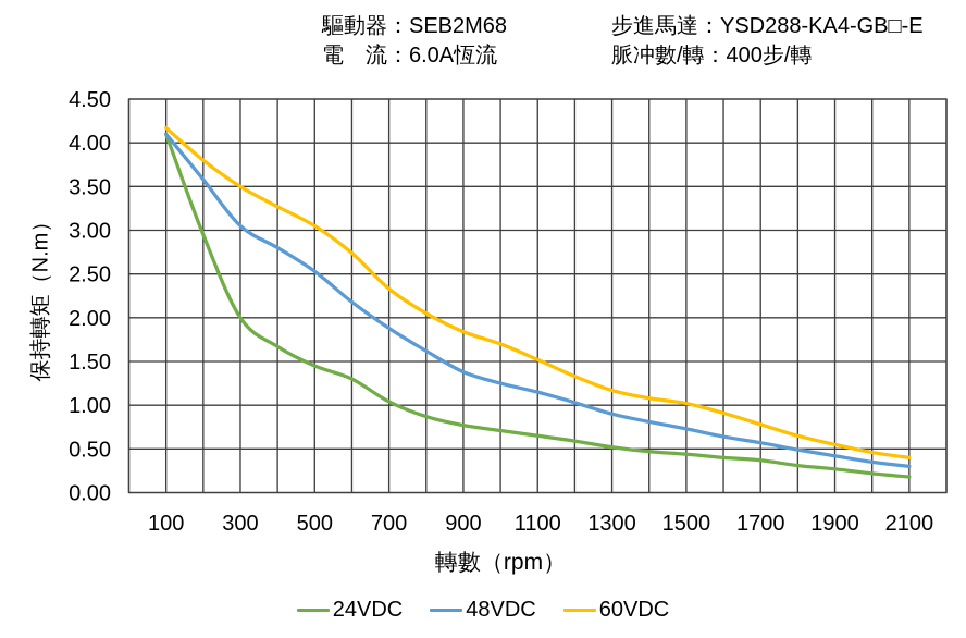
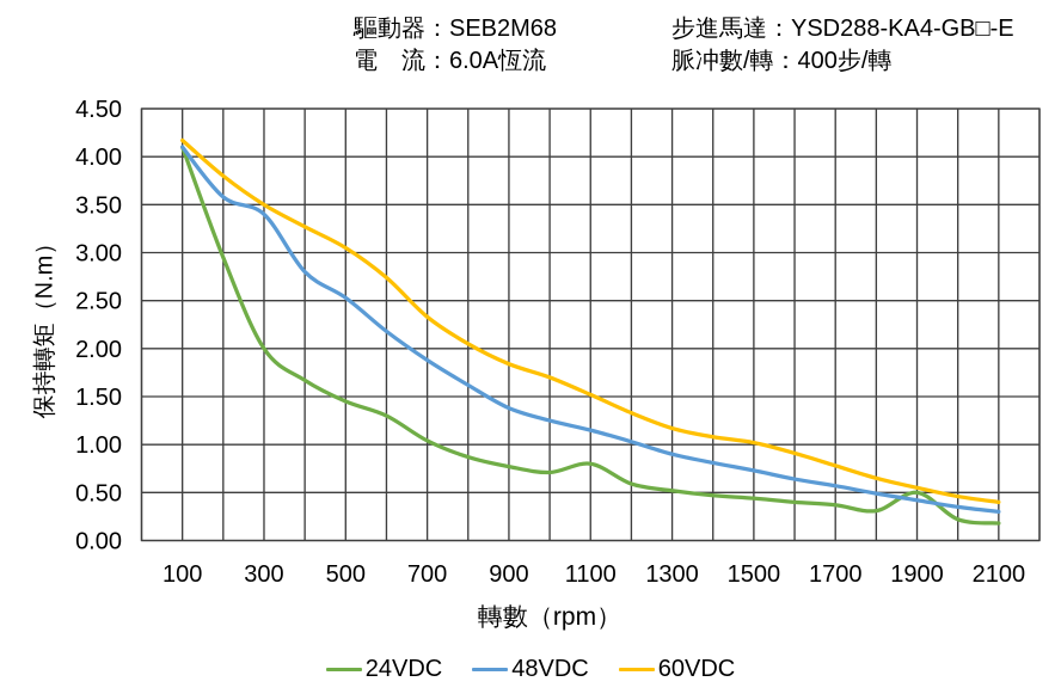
48VDC/300: 3.0 -> 3.4
24VDC/1100: 0.7 -> 0.8
24VDC/1900: 0.3 -> 0.5
